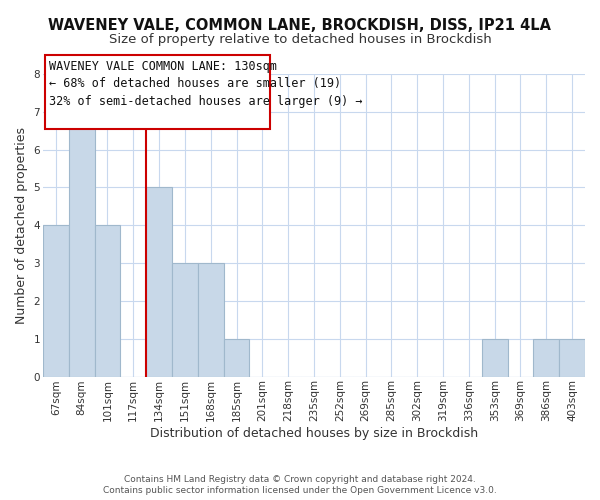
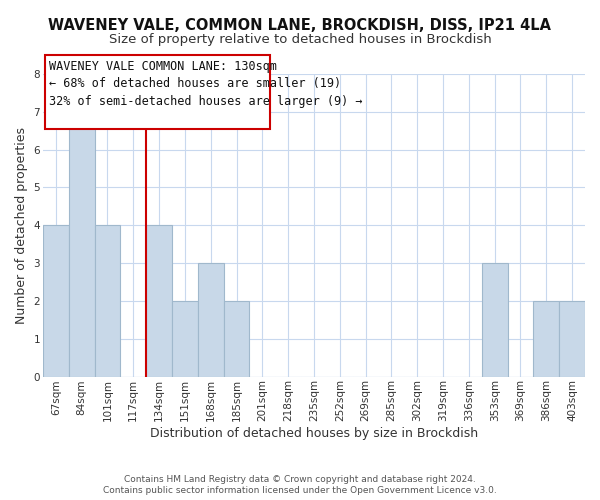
134sqm: 5 -> 4
151sqm: 3 -> 2
185sqm: 1 -> 2
353sqm: 1 -> 3
386sqm: 1 -> 2
403sqm: 1 -> 2
